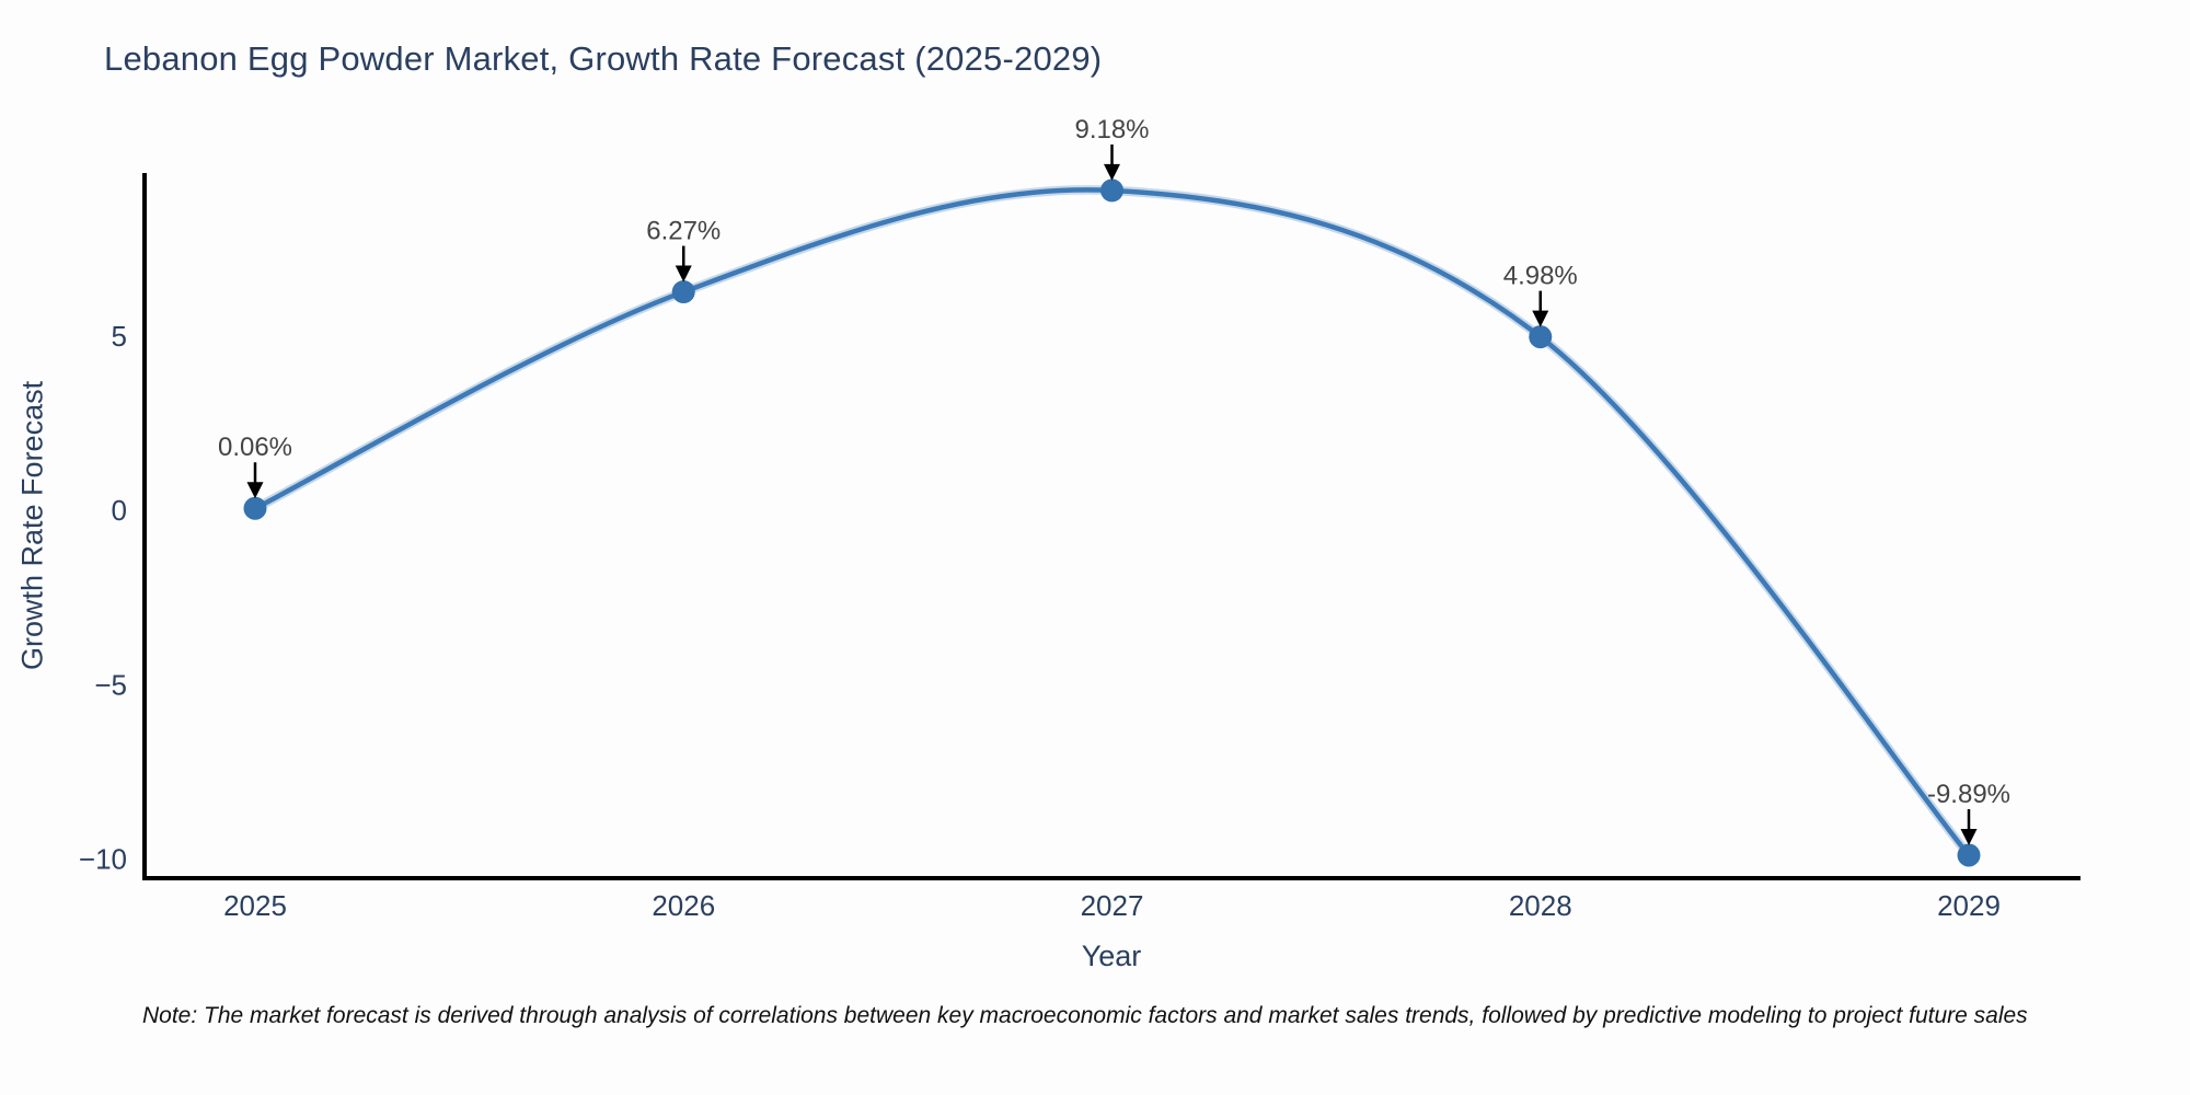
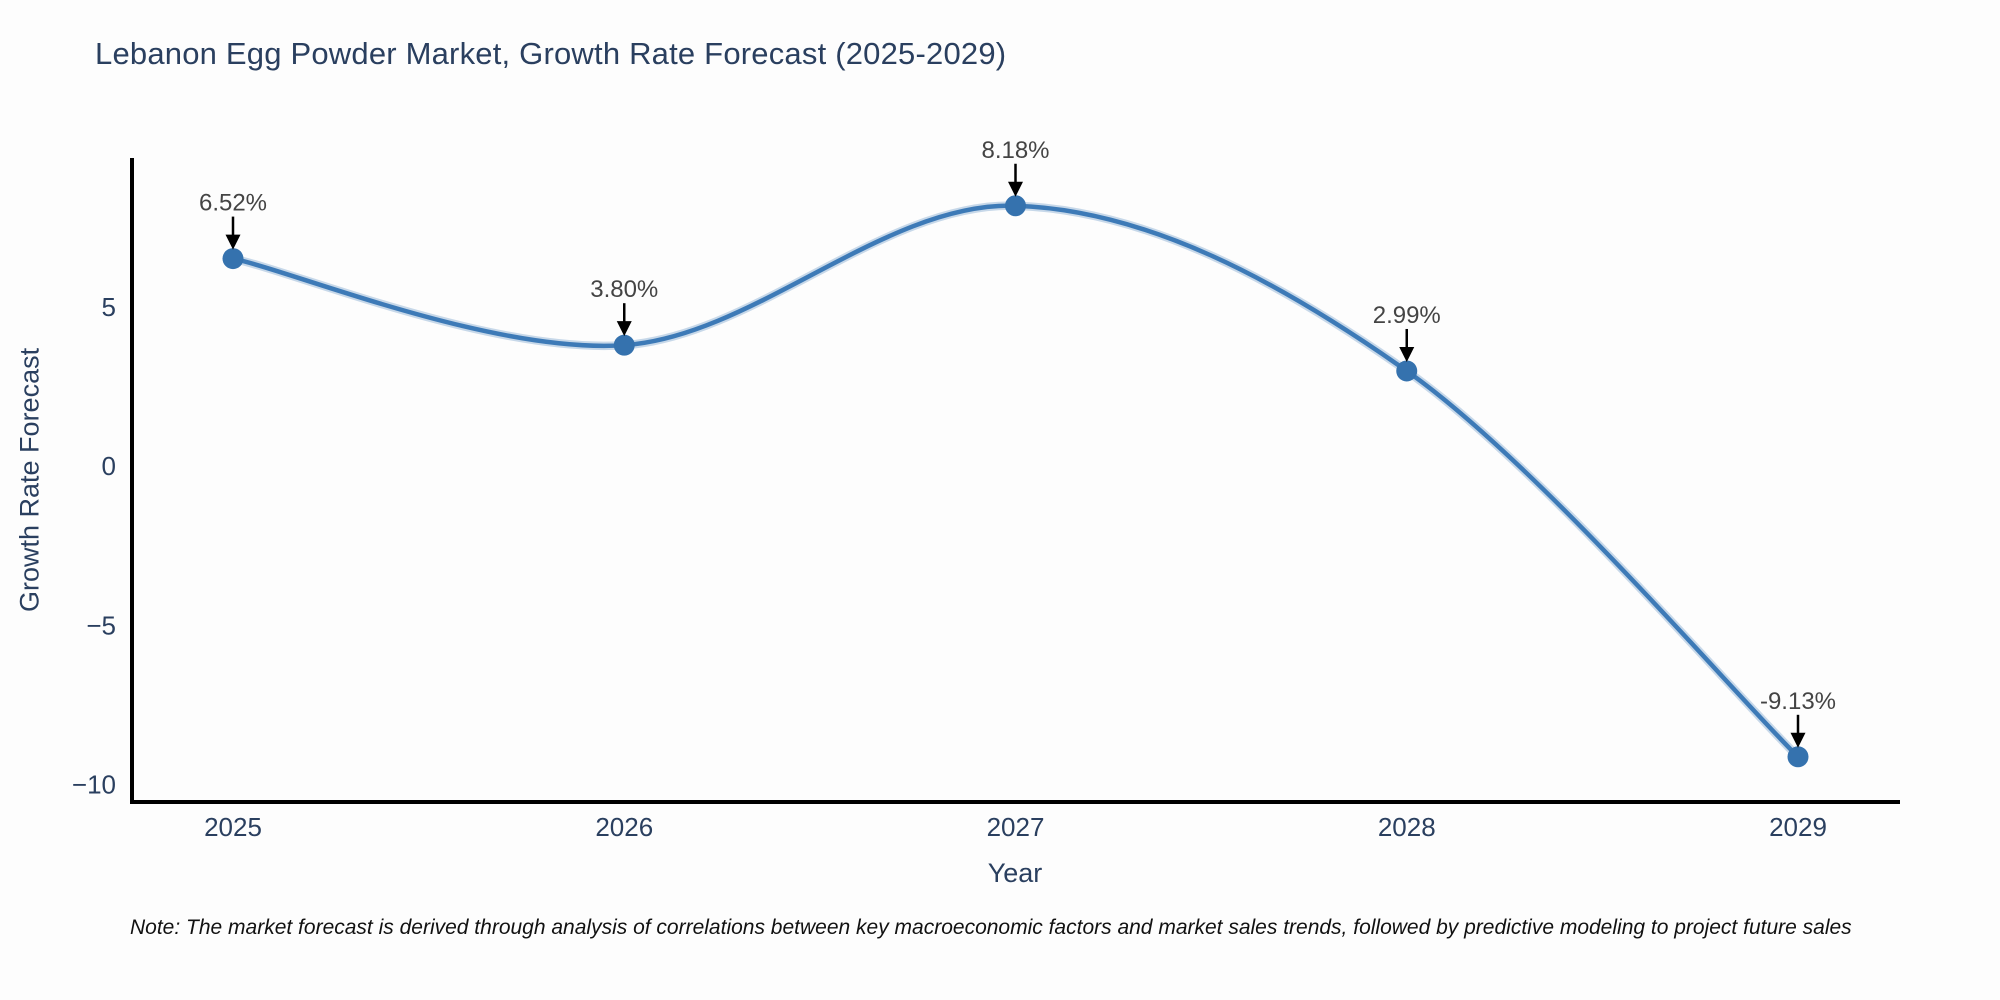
2025: 0.06% -> 6.52%
2026: 6.27% -> 3.80%
2027: 9.18% -> 8.18%
2028: 4.98% -> 2.99%
2029: -9.89% -> -9.13%
